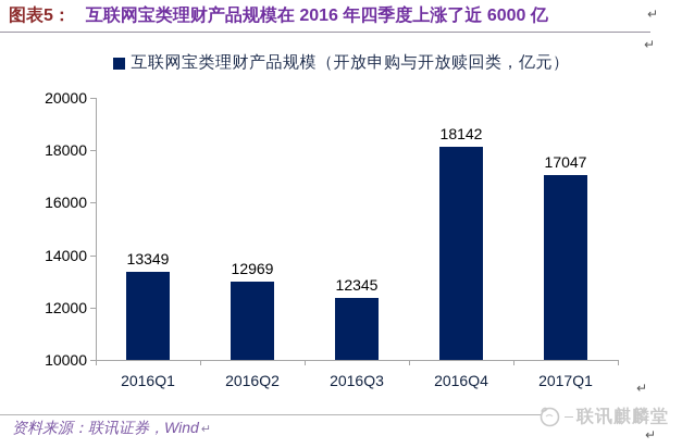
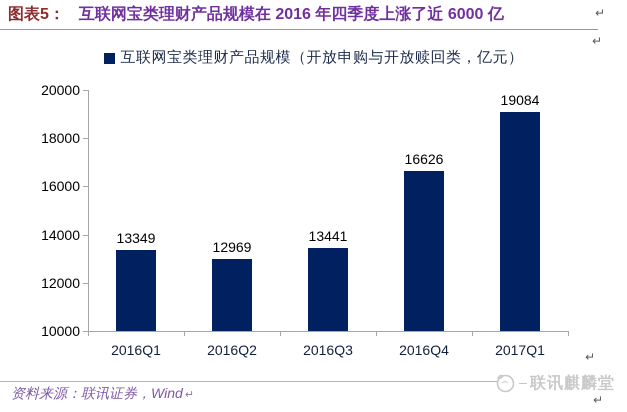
2016Q3: 12345 -> 13441
2016Q4: 18142 -> 16626
2017Q1: 17047 -> 19084
